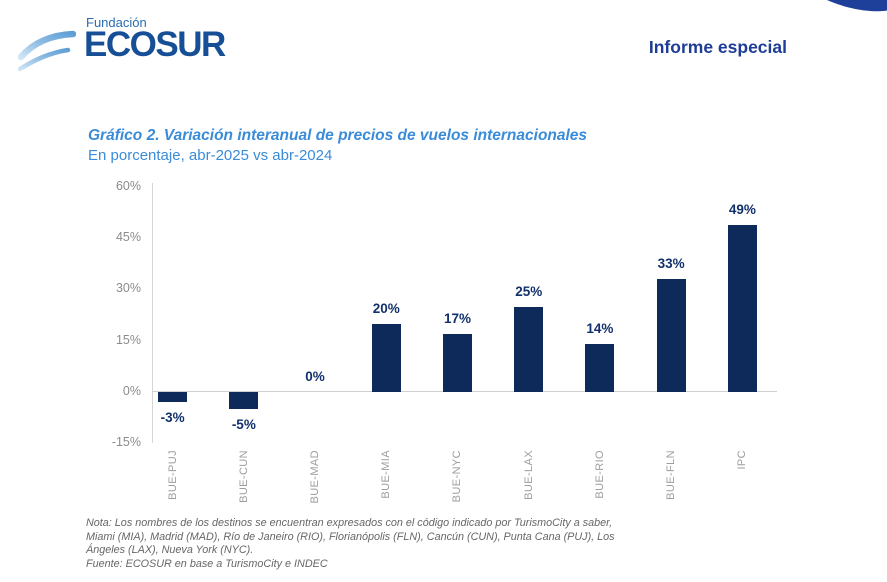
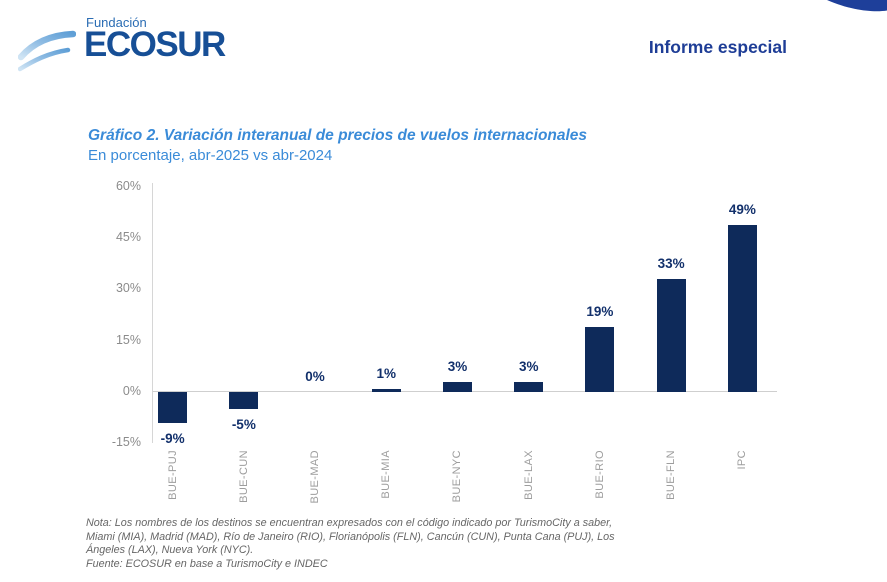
BUE-PUJ: -3% -> -9%
BUE-MIA: 20% -> 1%
BUE-NYC: 17% -> 3%
BUE-LAX: 25% -> 3%
BUE-RIO: 14% -> 19%
